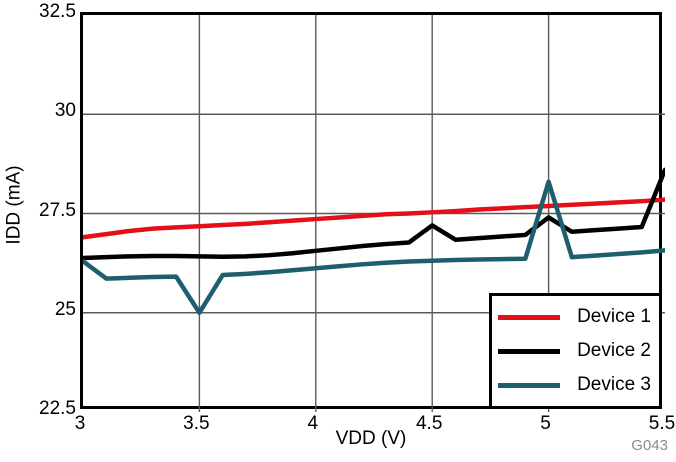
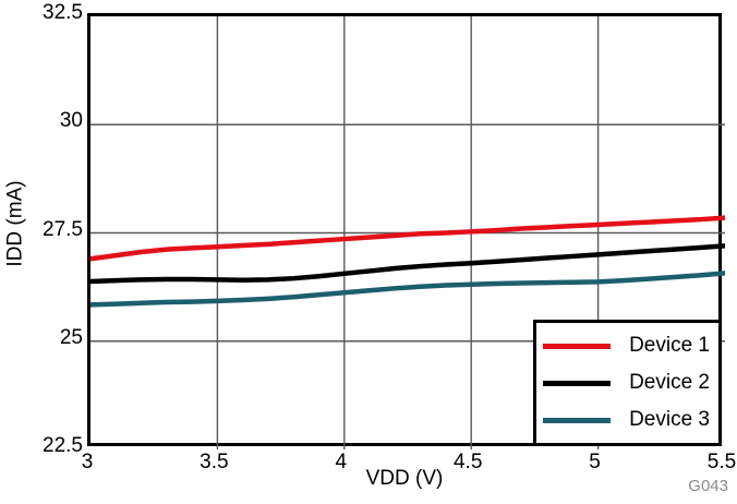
Device 3/3: 26.3 -> 25.8
Device 3/3.5: 25.0 -> 25.9
Device 2/4.5: 27.2 -> 26.8
Device 2/5: 27.4 -> 27.0
Device 3/5: 28.3 -> 26.4
Device 2/5.5: 28.6 -> 27.2
